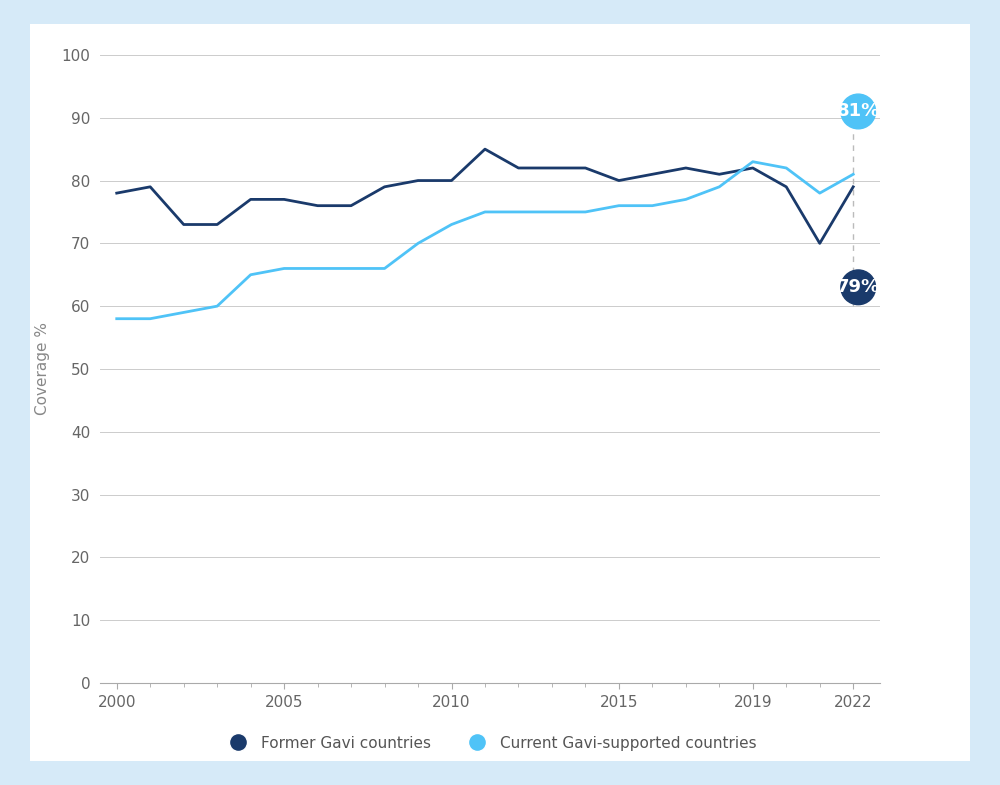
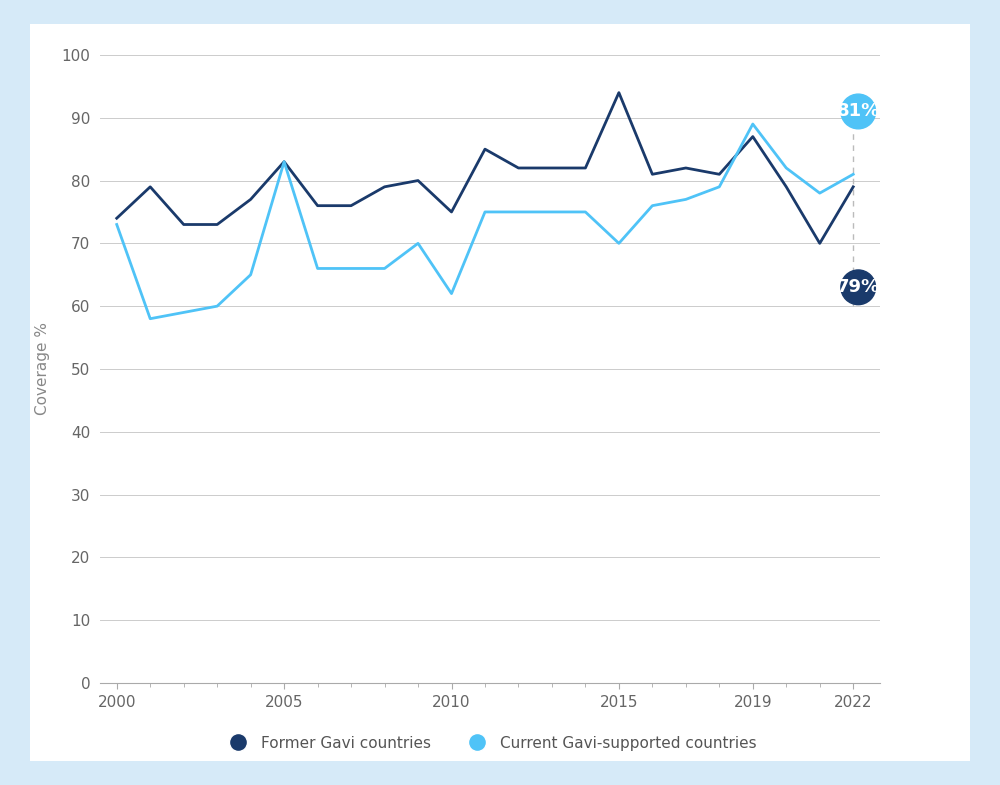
Former Gavi countries/2000: 78 -> 74
Current Gavi-supported countries/2000: 58 -> 73
Former Gavi countries/2005: 77 -> 83
Current Gavi-supported countries/2005: 66 -> 83
Former Gavi countries/2010: 80 -> 75
Current Gavi-supported countries/2010: 73 -> 62
Former Gavi countries/2015: 80 -> 94
Current Gavi-supported countries/2015: 76 -> 70
Former Gavi countries/2019: 82 -> 87
Current Gavi-supported countries/2019: 83 -> 89
